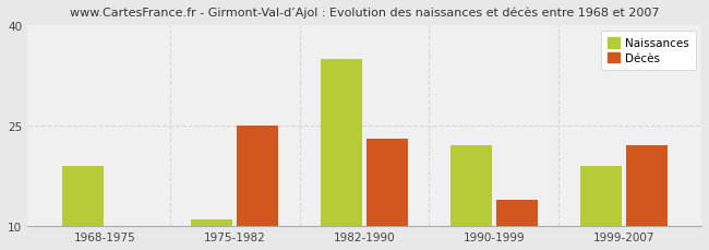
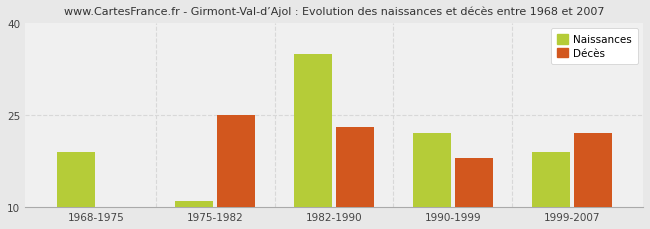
Décès/1990-1999: 14 -> 18
